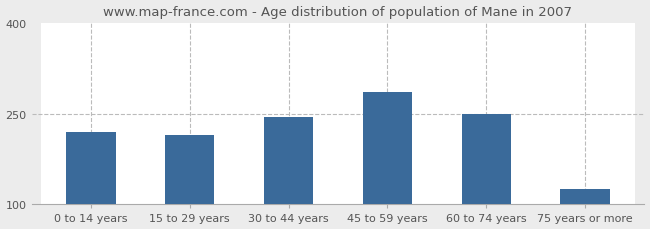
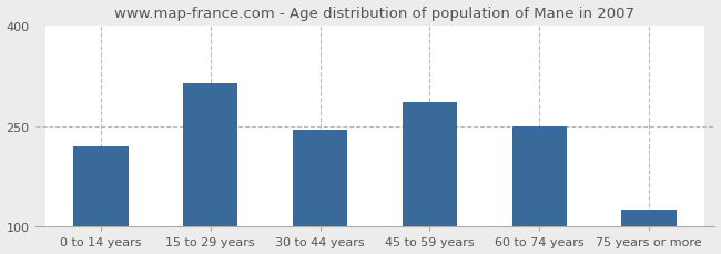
15 to 29 years: 215 -> 314
